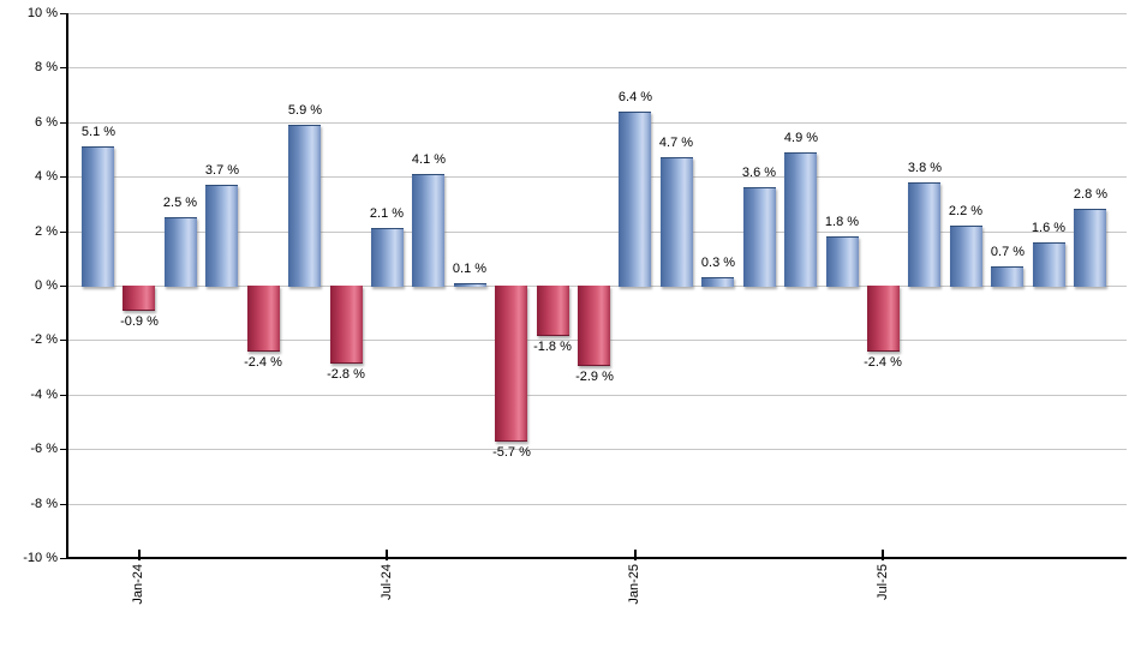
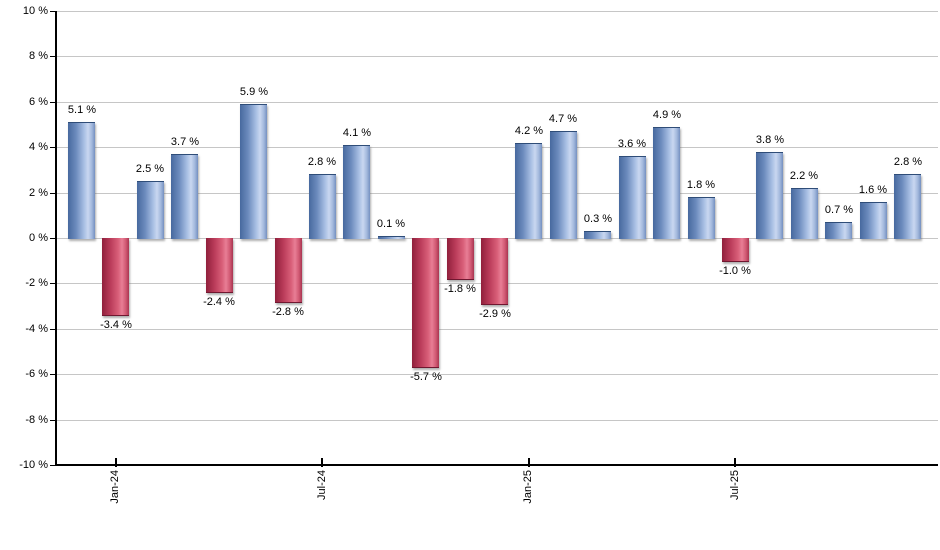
Jan-24: -0.9 -> -3.4
Jul-24: 2.1 -> 2.8
Jan-25: 6.4 -> 4.2
Jul-25: -2.4 -> -1.0
